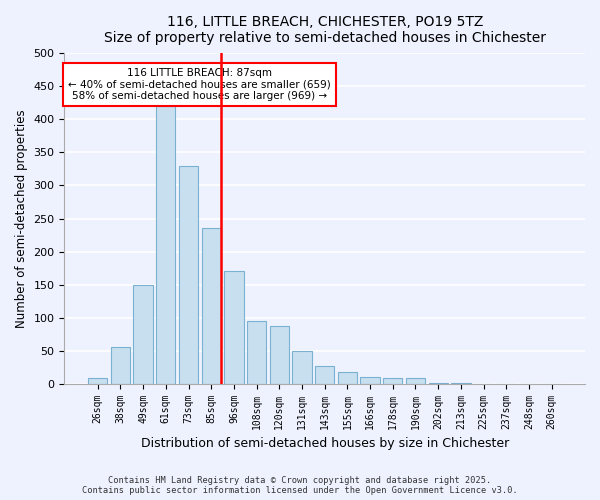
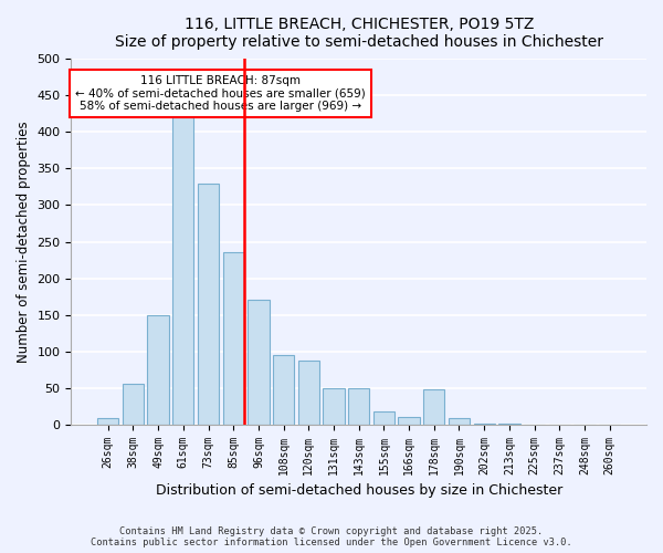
143sqm: 27 -> 50
178sqm: 8 -> 48
